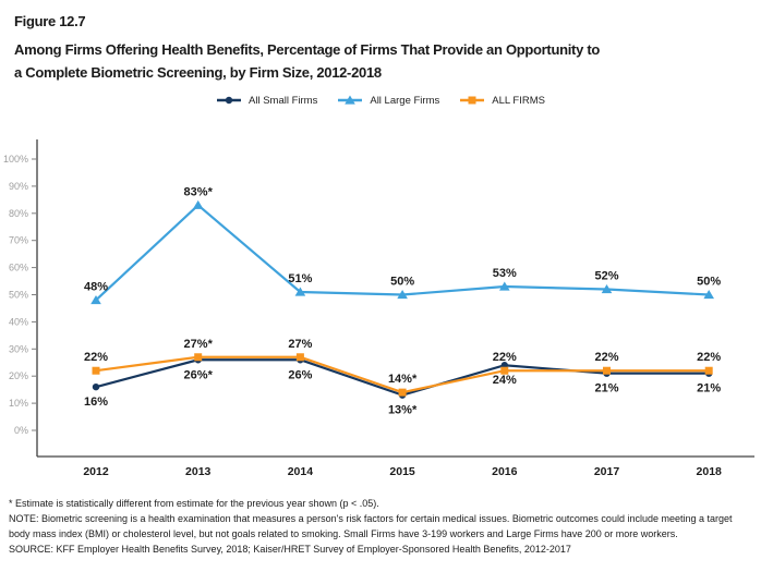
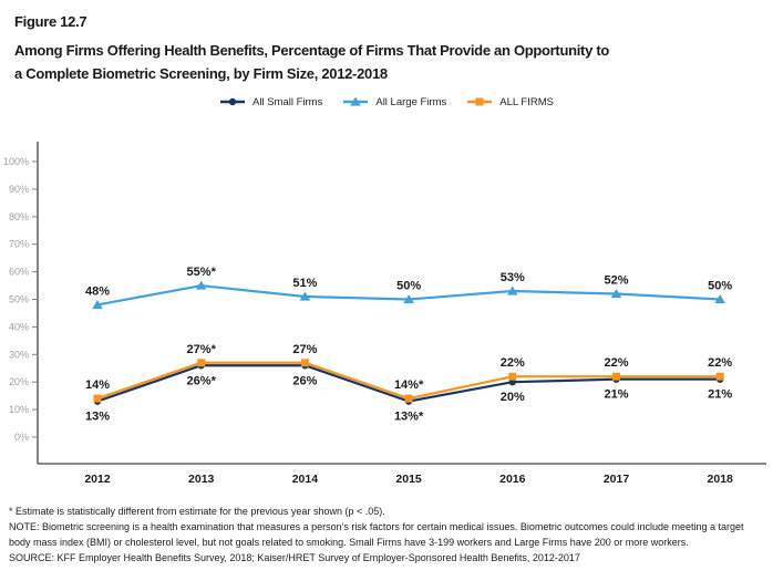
All Small Firms/2012: 16% -> 13%
ALL FIRMS/2012: 22% -> 14%
All Large Firms/2013: 83 -> 55
All Small Firms/2016: 24% -> 20%
